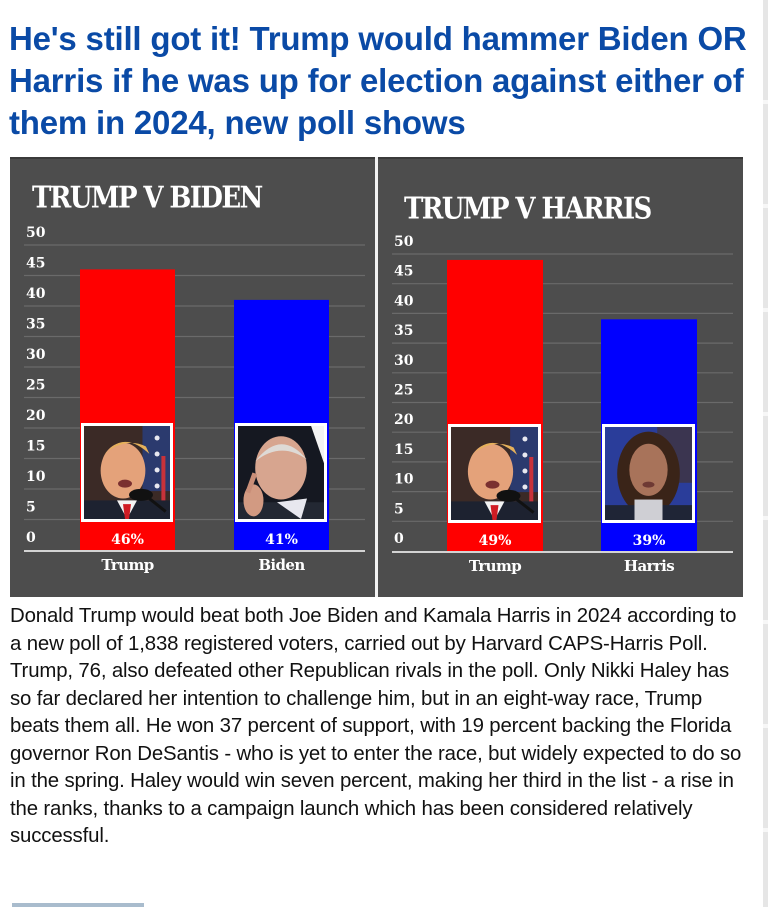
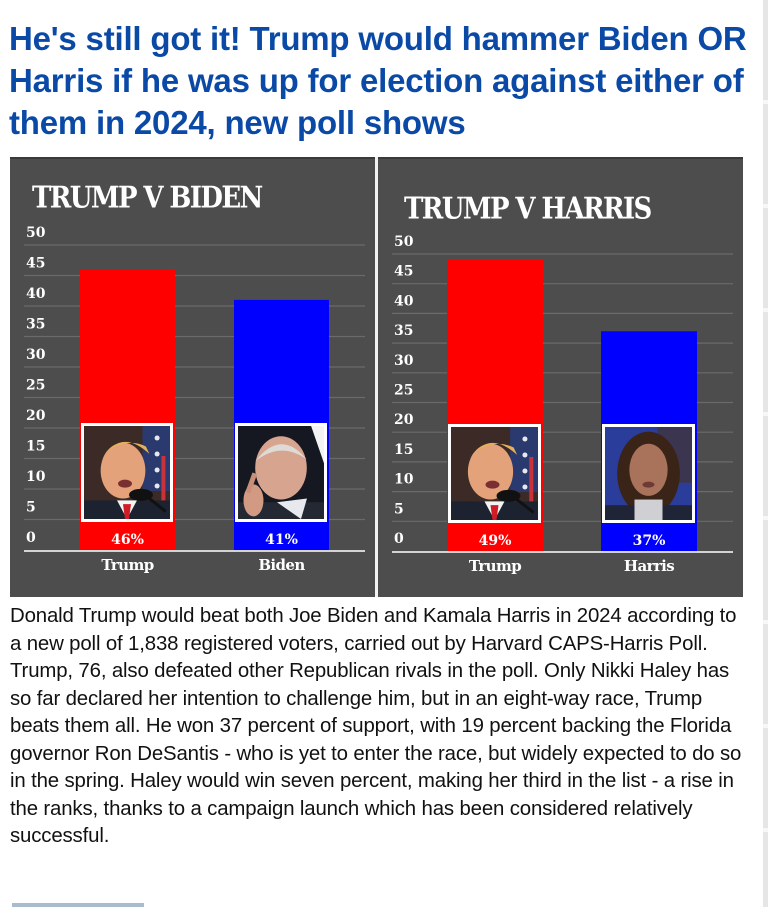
TRUMP V HARRIS/Harris: 39% -> 37%
